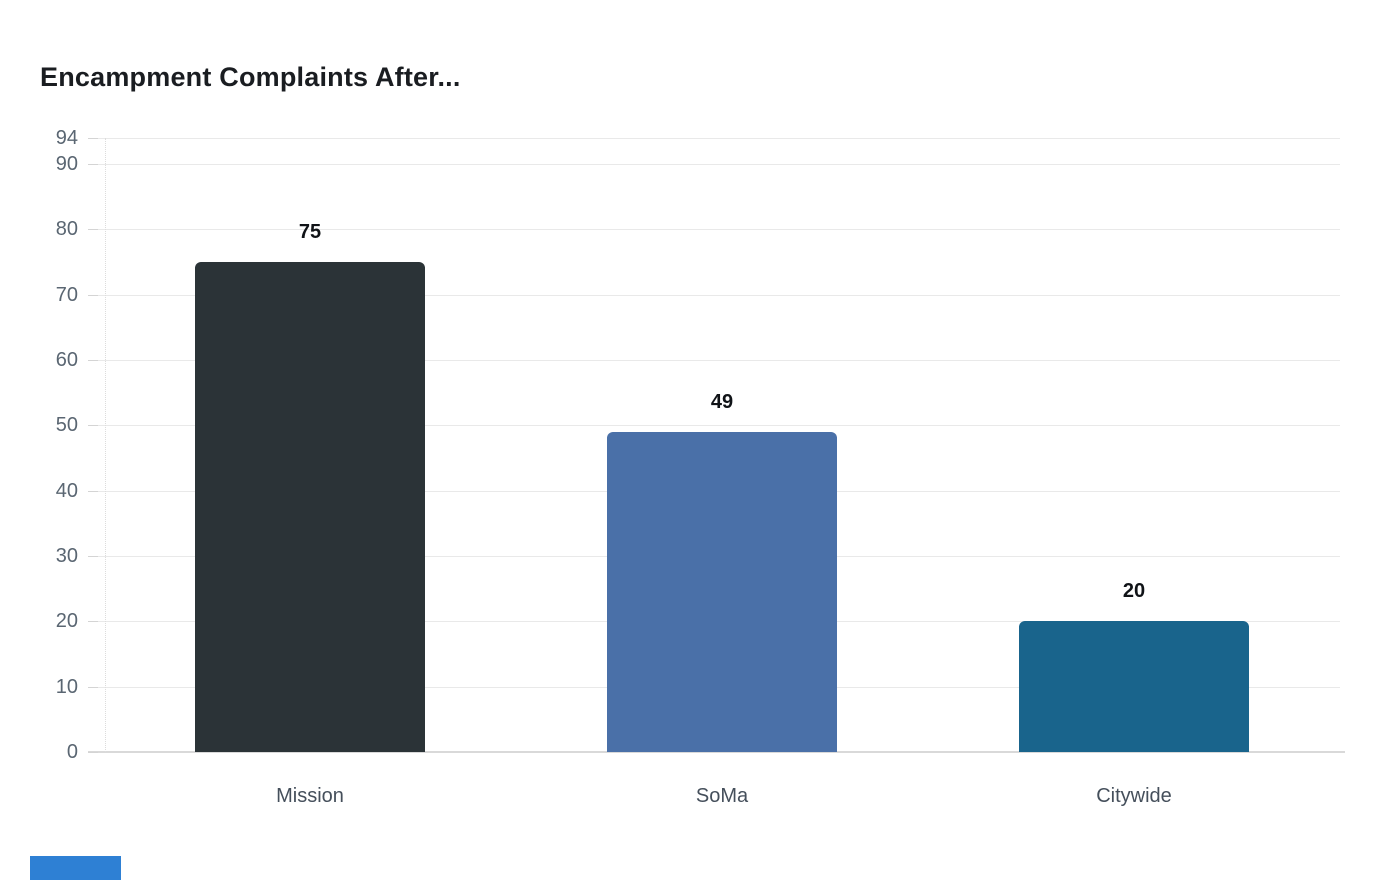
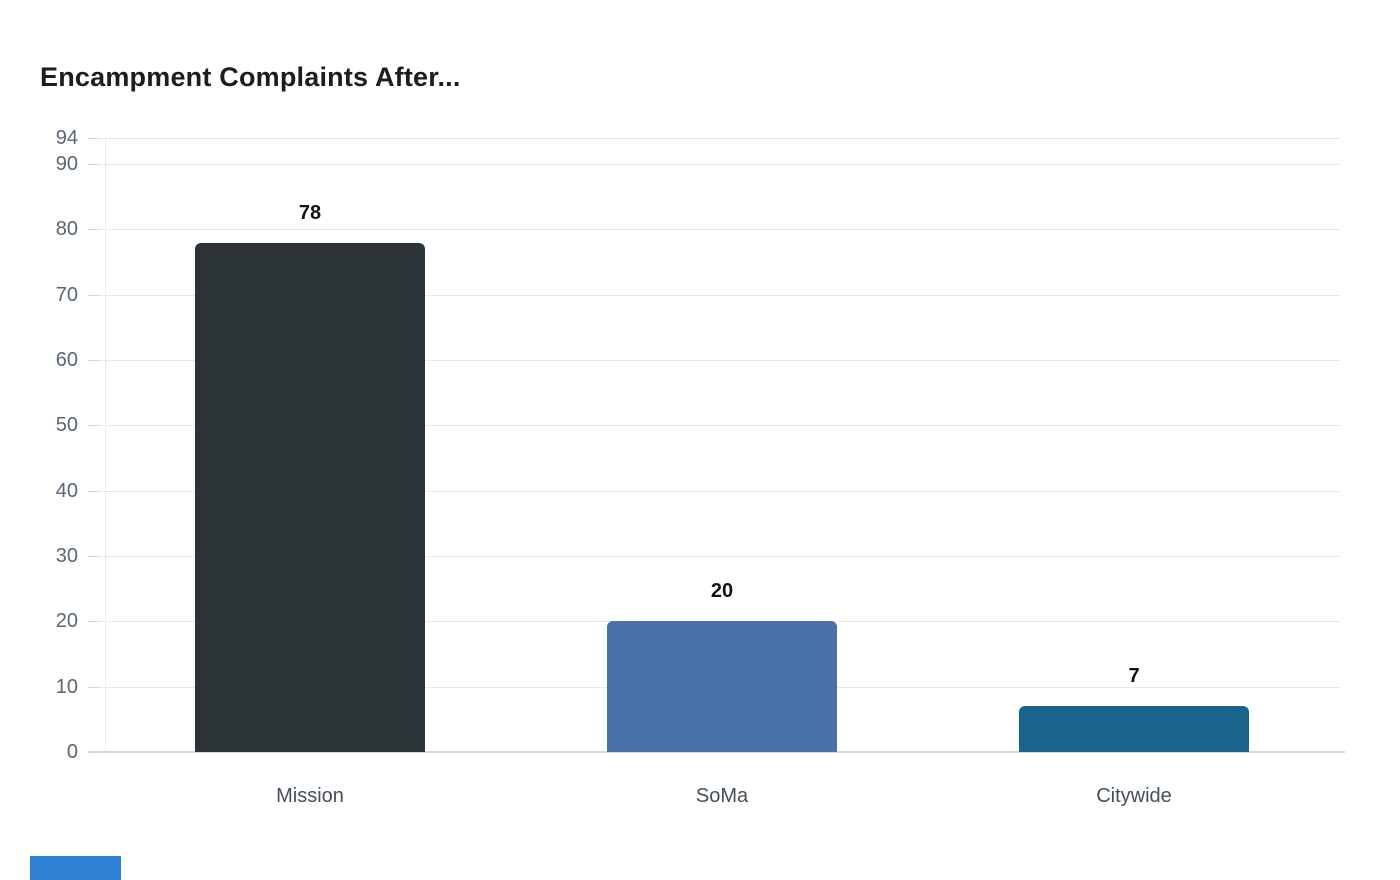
Mission: 75 -> 78
SoMa: 49 -> 20
Citywide: 20 -> 7
